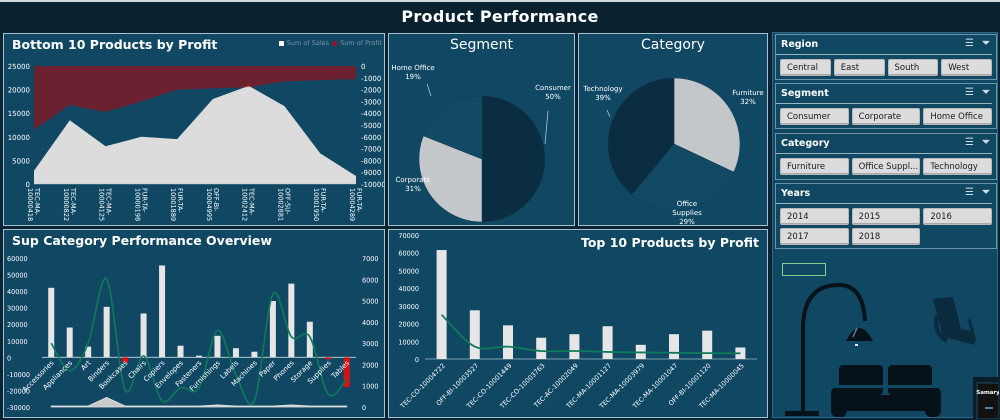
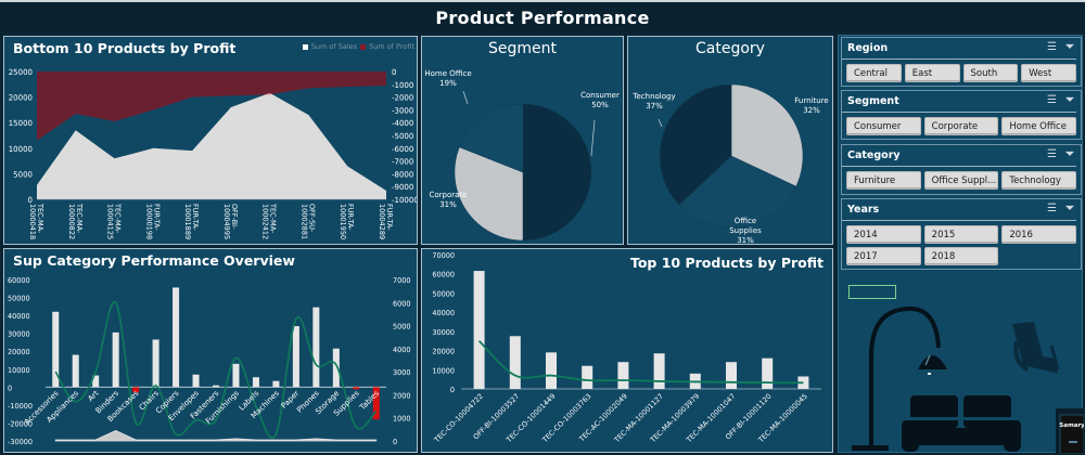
Category/Office Supplies: 29% -> 31%
Category/Technology: 39% -> 37%
